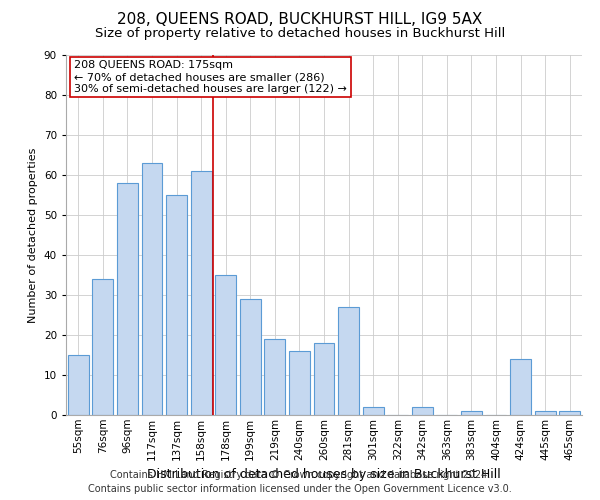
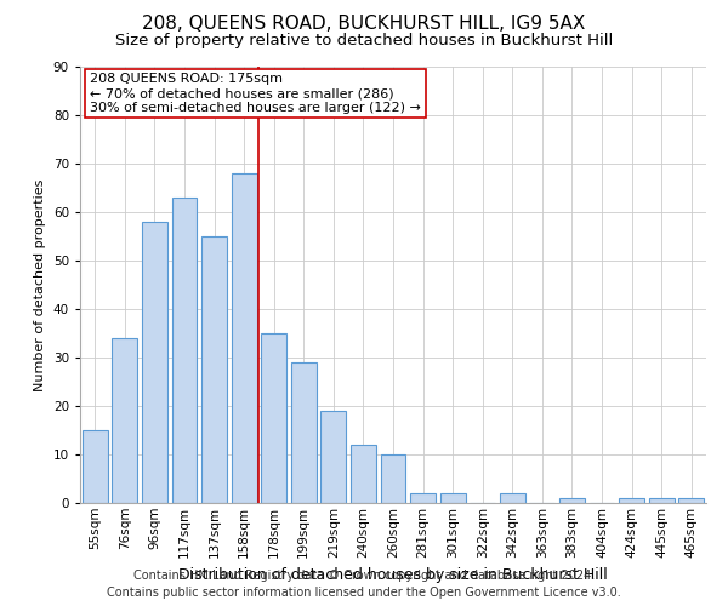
158sqm: 61 -> 68
240sqm: 16 -> 12
260sqm: 18 -> 10
281sqm: 27 -> 2
424sqm: 14 -> 1
